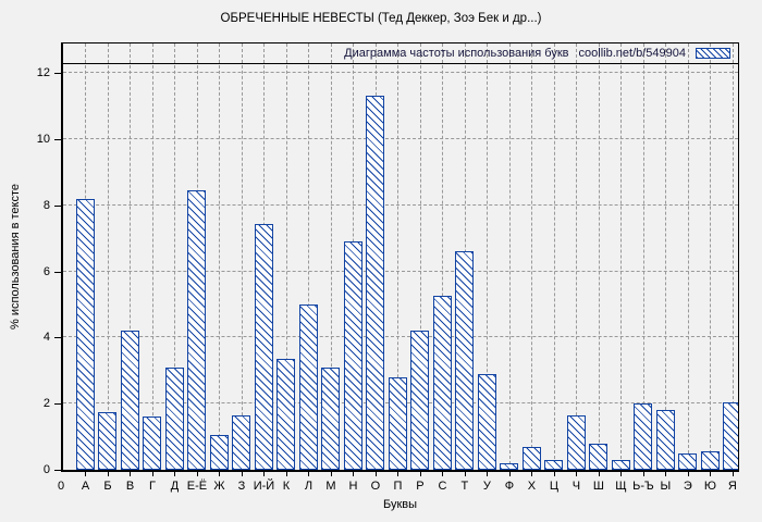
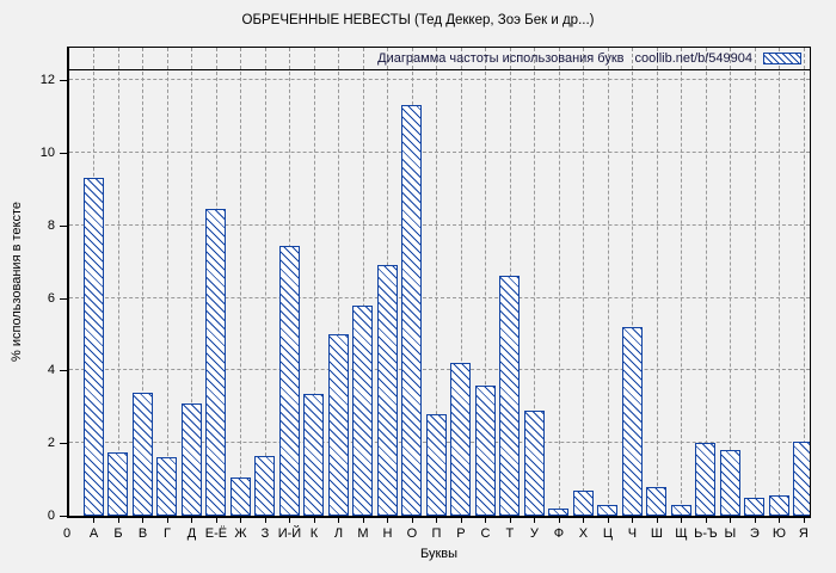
А: 8.2 -> 9.3
В: 4.2 -> 3.4
М: 3.1 -> 5.8
С: 5.2 -> 3.6
Ч: 1.6 -> 5.2
